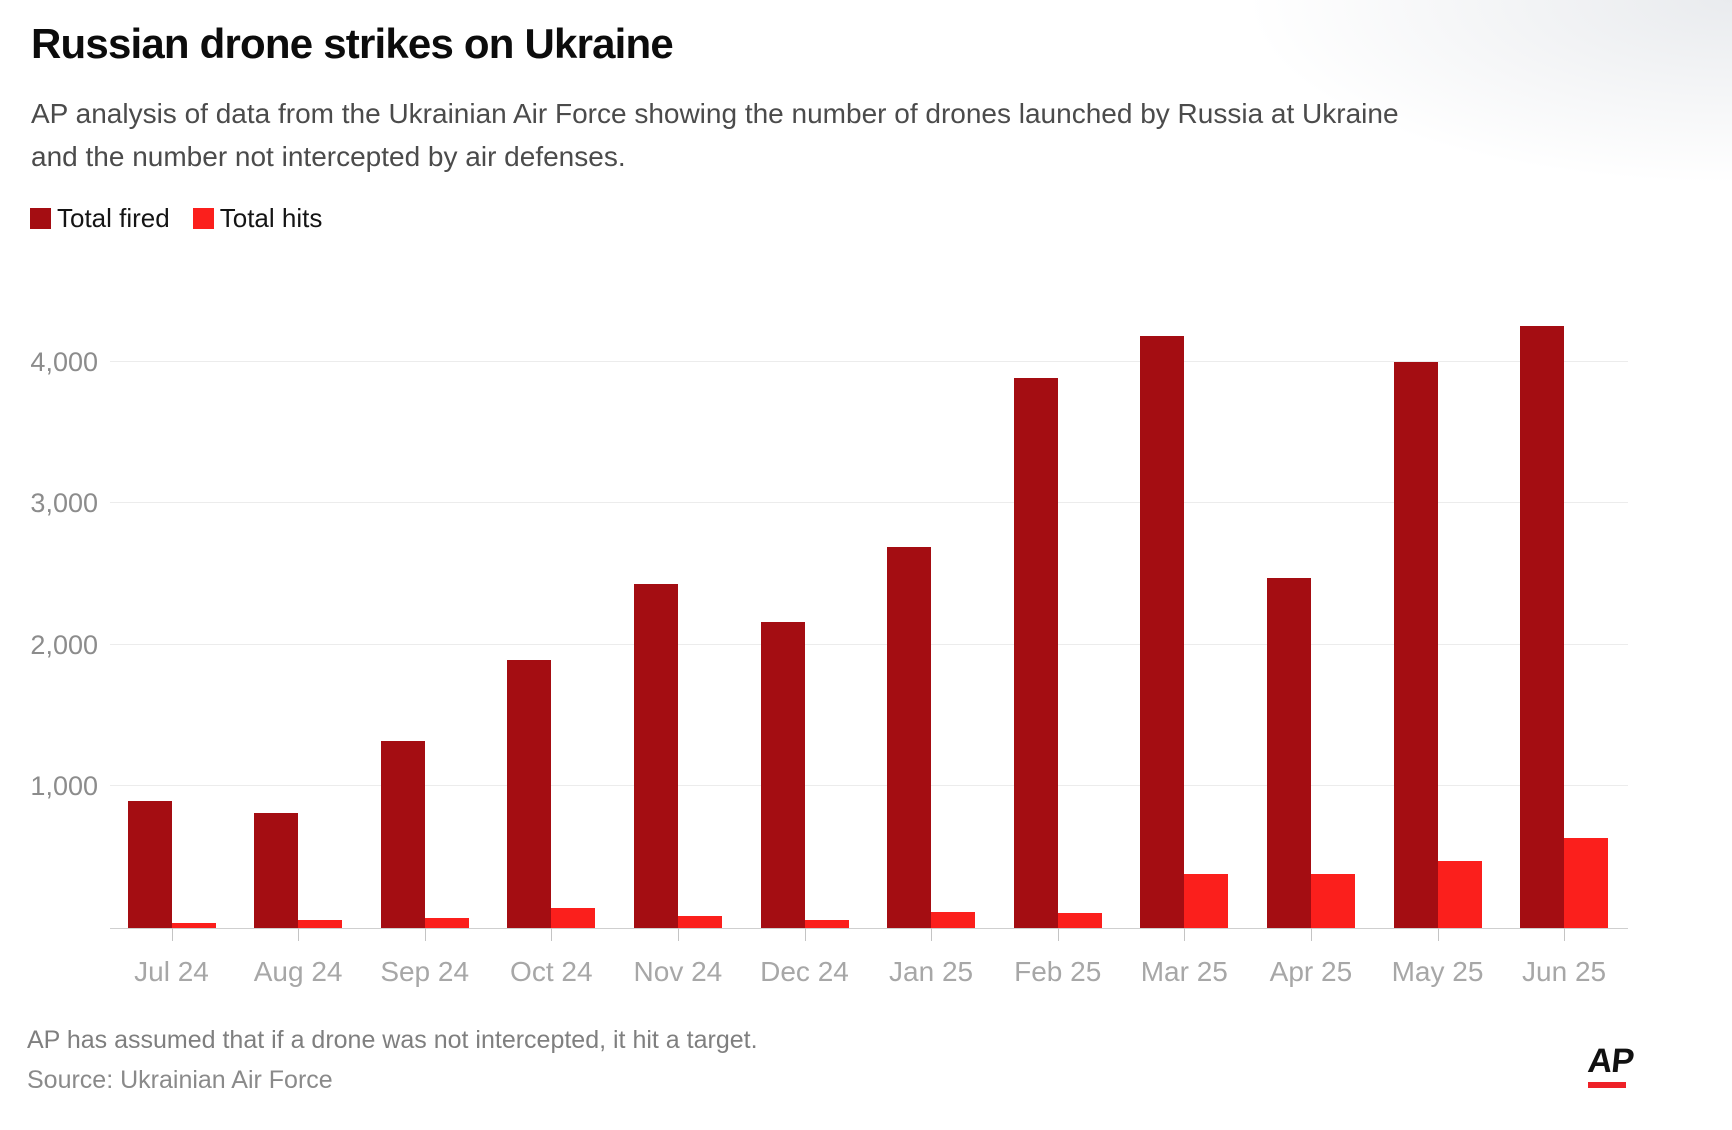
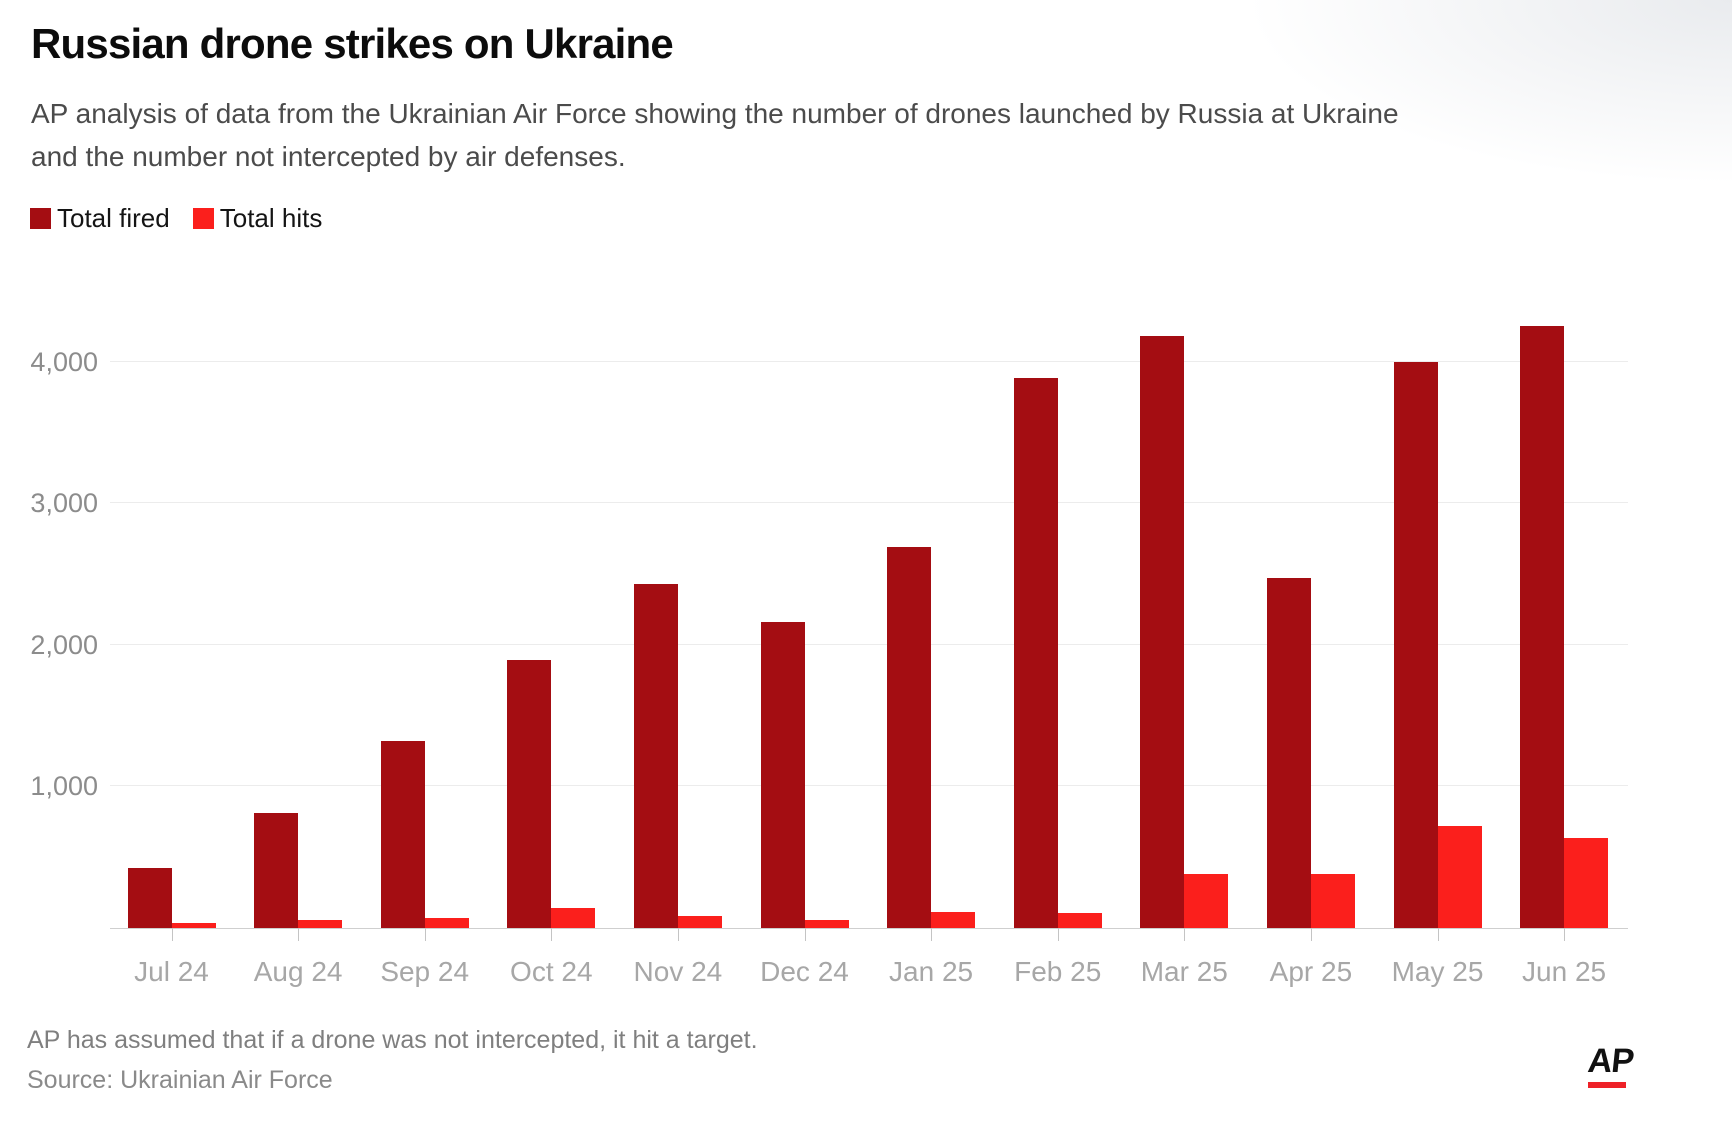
Total fired/Jul 24: 900 -> 420
Total hits/May 25: 470 -> 720
